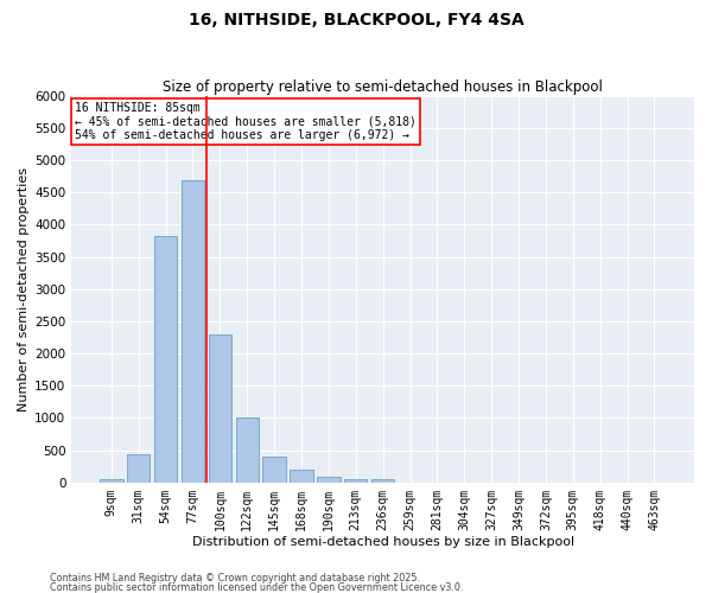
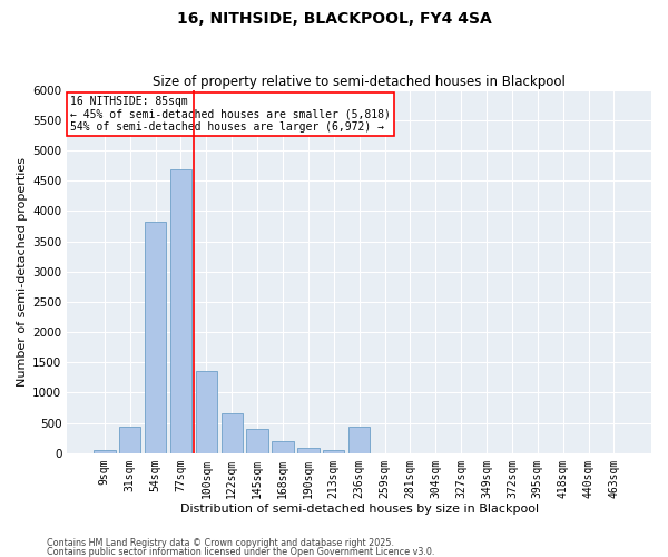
100sqm: 2300 -> 1360
122sqm: 1000 -> 660
236sqm: 50 -> 440
